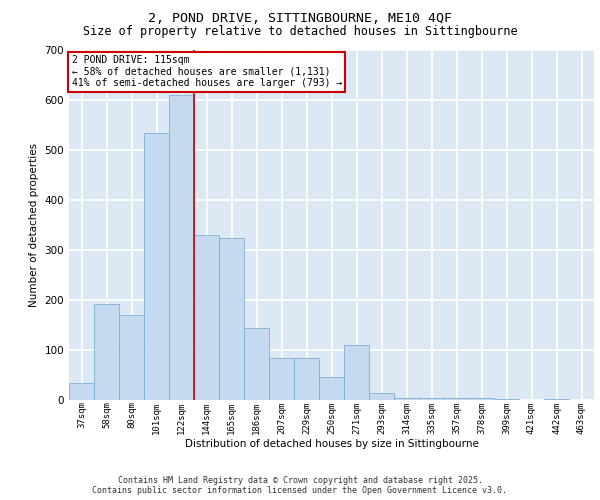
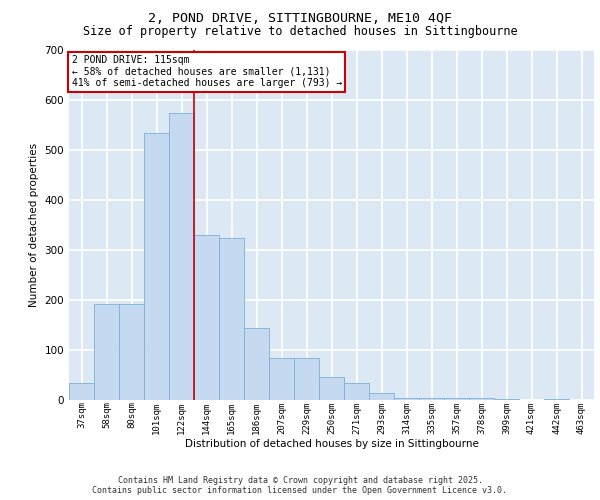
80sqm: 170 -> 193
122sqm: 610 -> 575
271sqm: 110 -> 35
